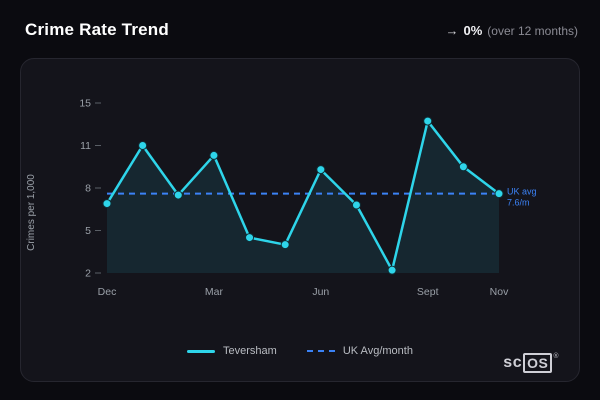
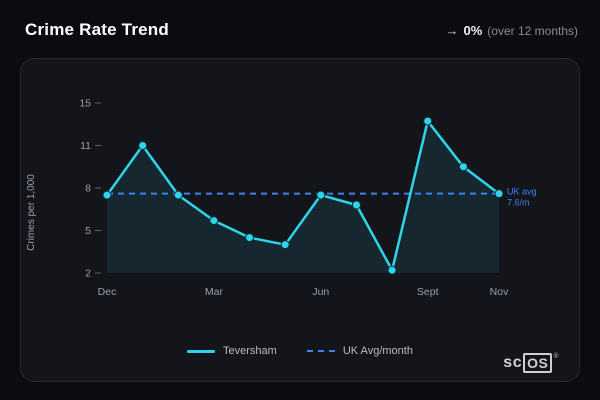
Dec: 6.9 -> 7.5
Mar: 10.3 -> 5.7
Jun: 9.3 -> 7.5
